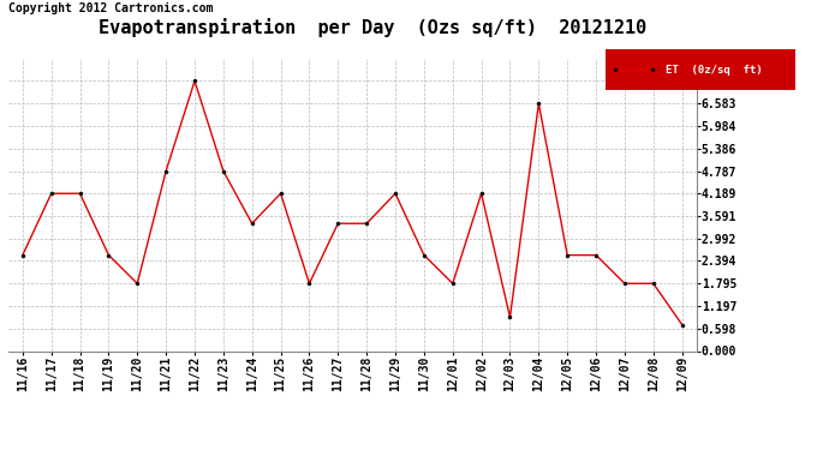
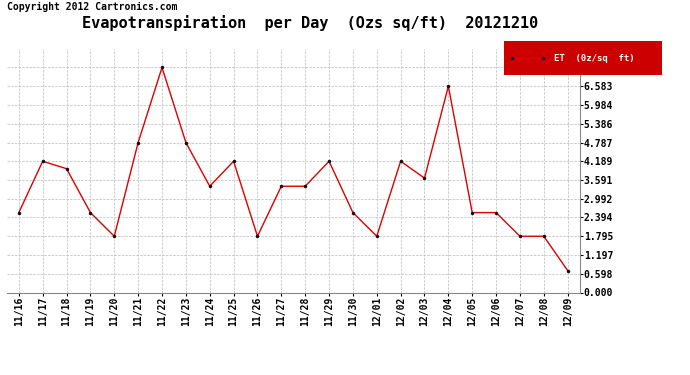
11/18: 4.19 -> 3.95
12/03: 0.90 -> 3.65
